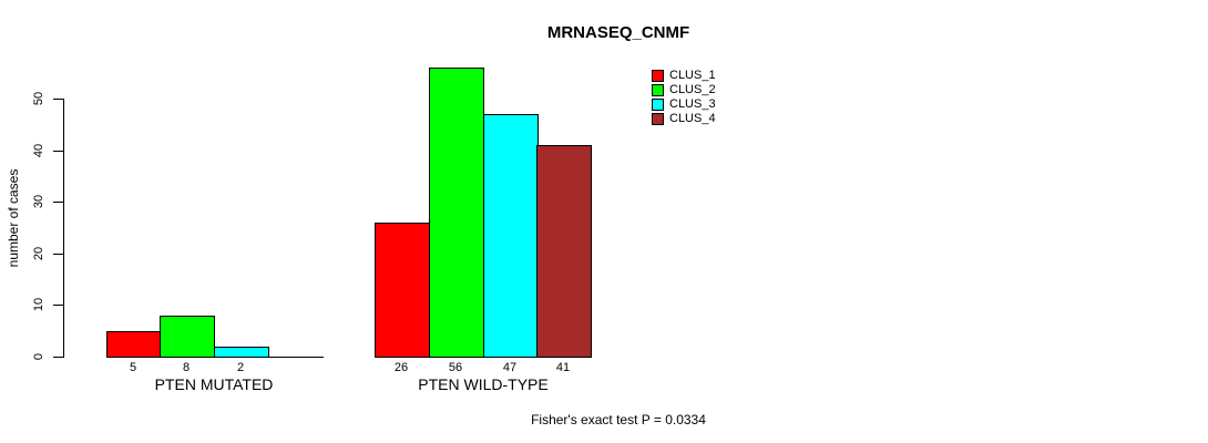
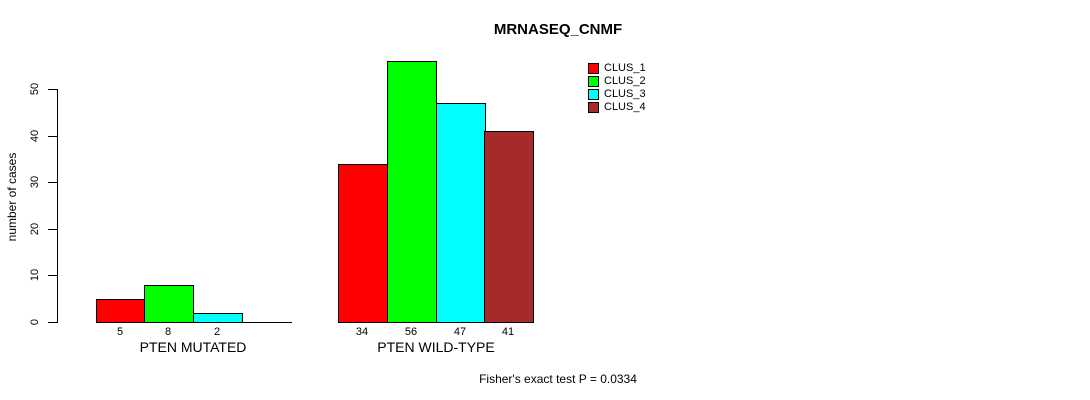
CLUS_1/PTEN WILD-TYPE: 26 -> 34
